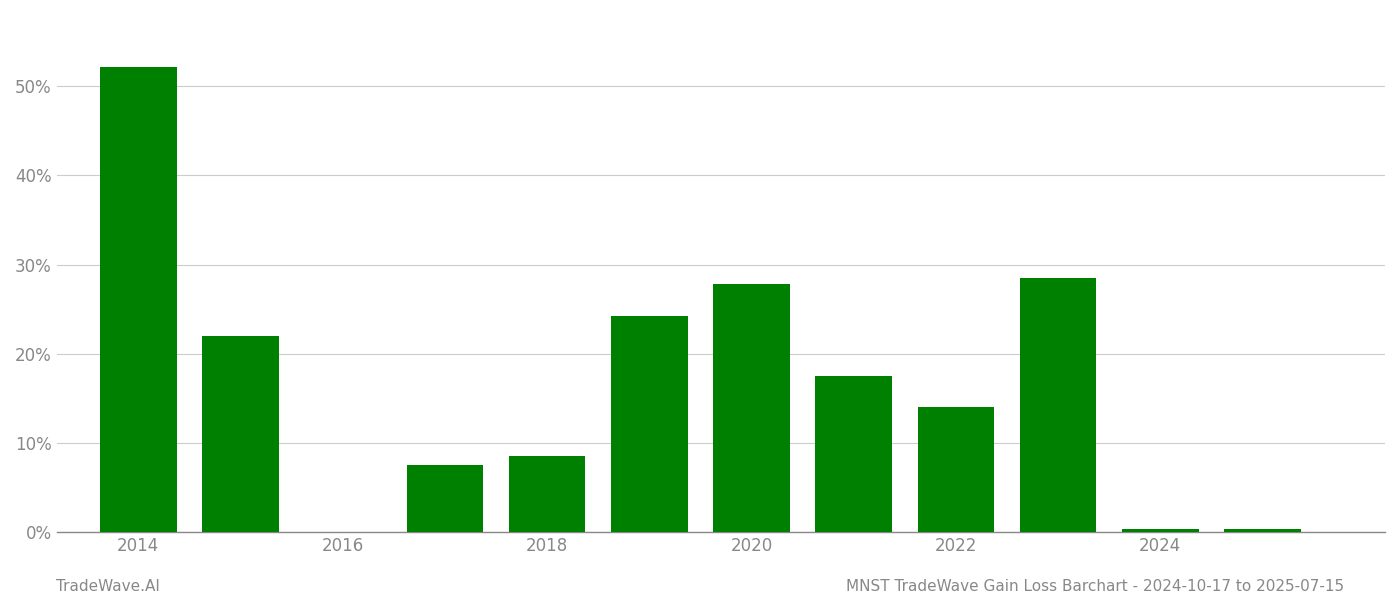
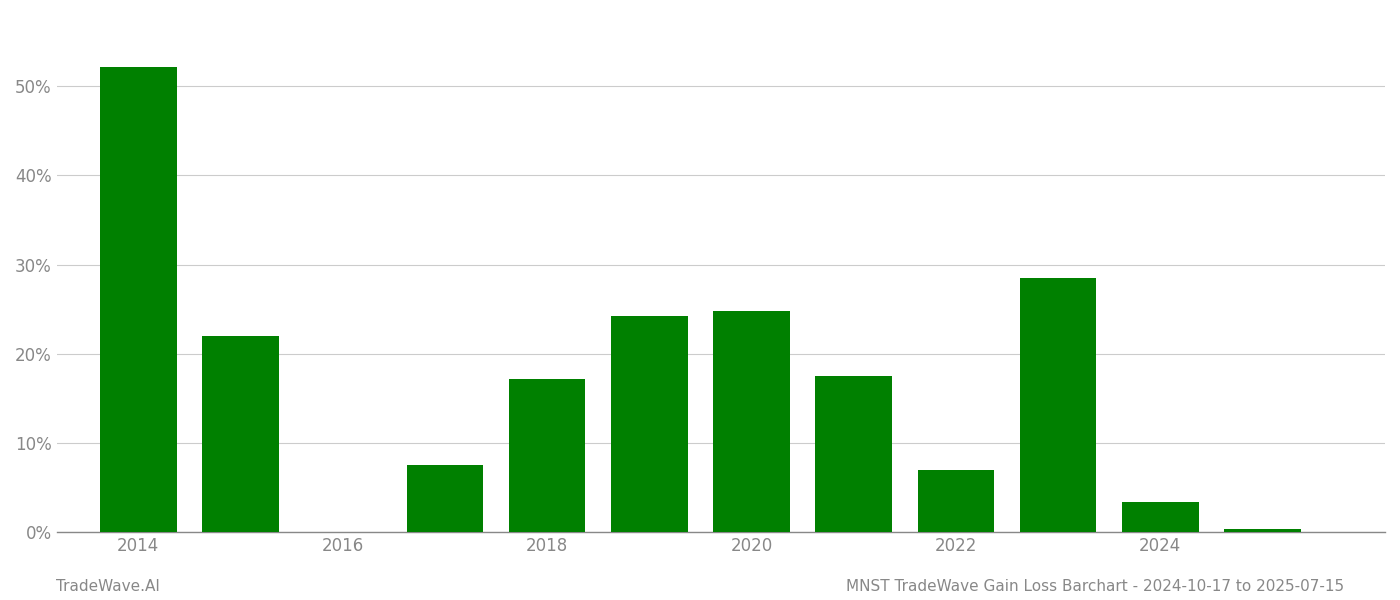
2018: 8.5% -> 17.2%
2020: 27.8% -> 24.8%
2022: 14.0% -> 7.0%
2024: 0.3% -> 3.4%
